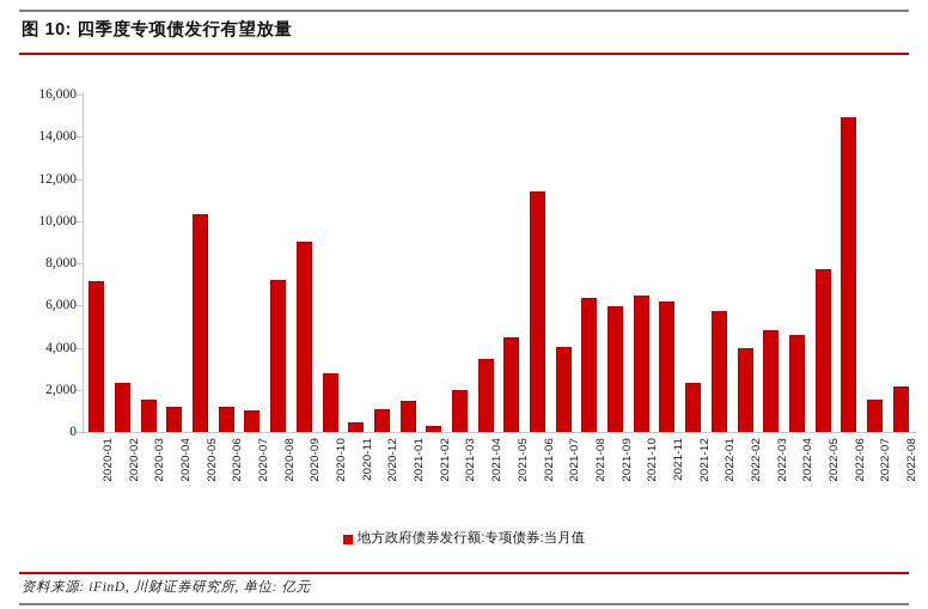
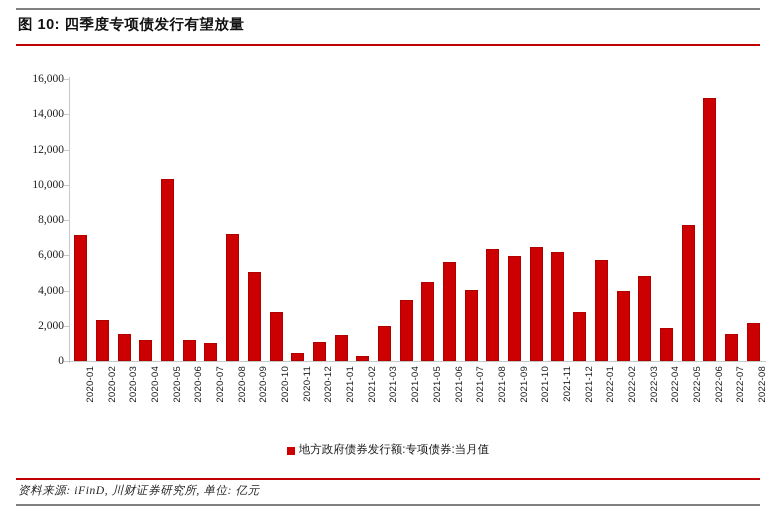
2020-09: 9000 -> 5000
2021-06: 11400 -> 5600
2021-12: 2300 -> 2800
2022-04: 4600 -> 1900
